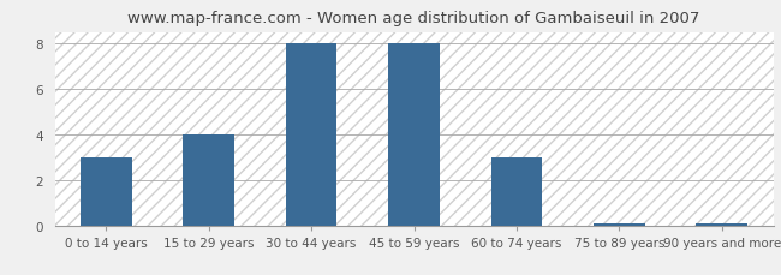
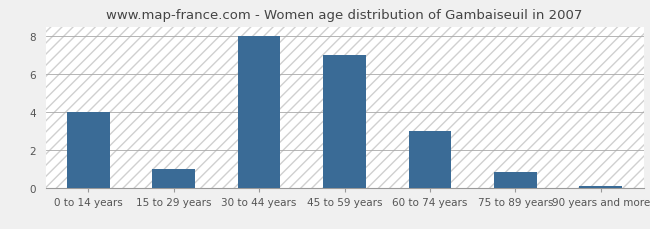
0 to 14 years: 3.0 -> 4.0
15 to 29 years: 4.0 -> 1.0
45 to 59 years: 8.0 -> 7.0
75 to 89 years: 0.1 -> 0.8
